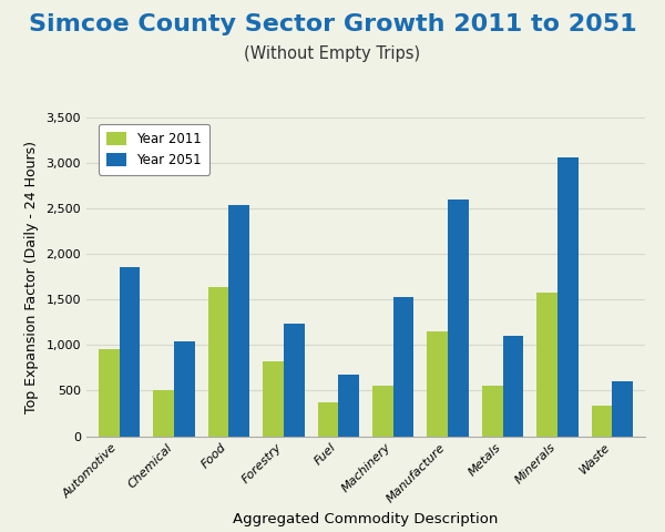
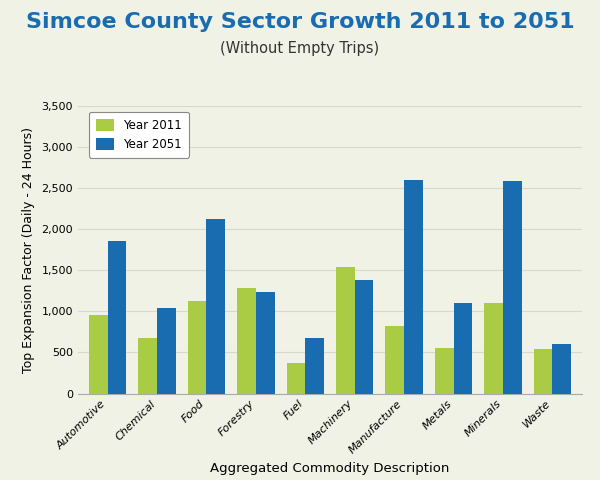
Year 2011/Chemical: 500 -> 680
Year 2011/Food: 1,630 -> 1,120
Year 2051/Food: 2,530 -> 2,120
Year 2011/Forestry: 820 -> 1,280
Year 2011/Machinery: 560 -> 1,540
Year 2051/Machinery: 1,530 -> 1,380
Year 2011/Manufacture: 1,150 -> 820
Year 2011/Minerals: 1,570 -> 1,100
Year 2051/Minerals: 3,060 -> 2,580
Year 2011/Waste: 330 -> 540
